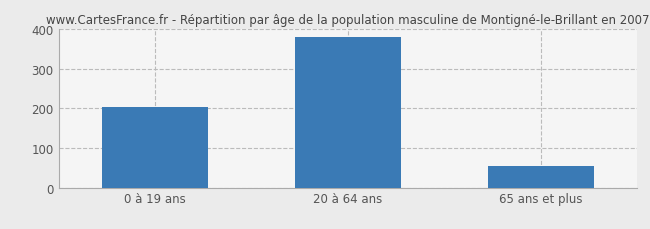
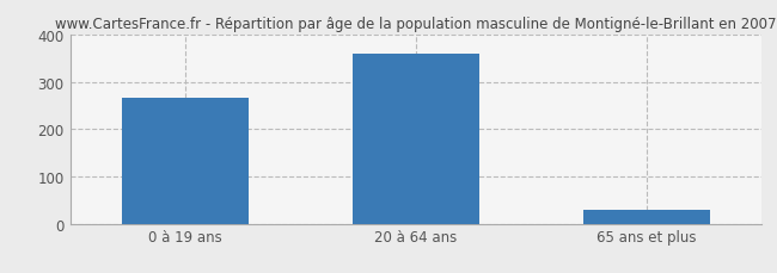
0 à 19 ans: 202 -> 265
20 à 64 ans: 380 -> 360
65 ans et plus: 55 -> 30
